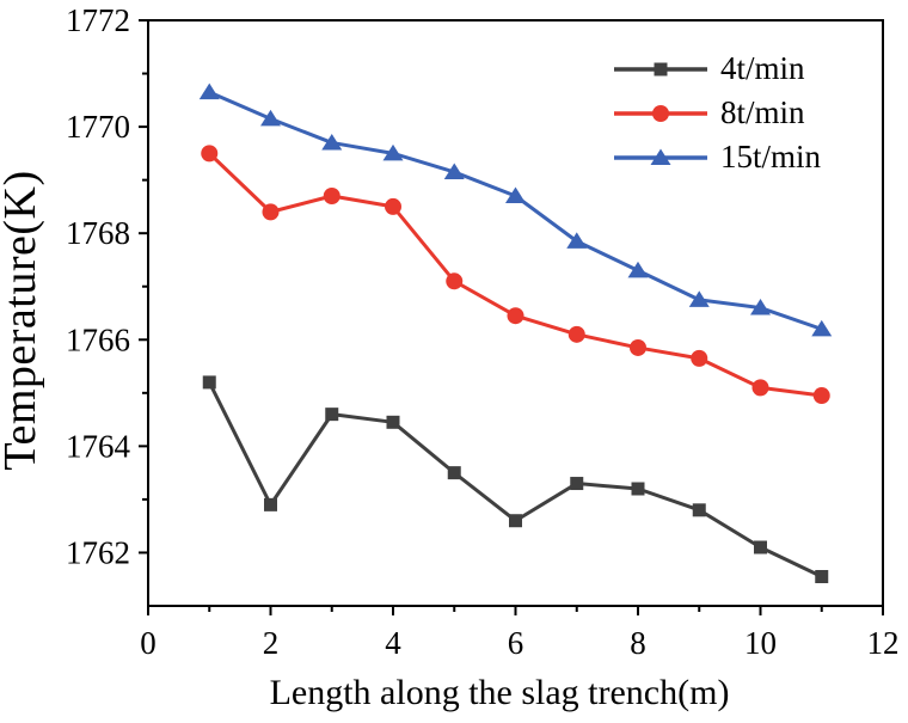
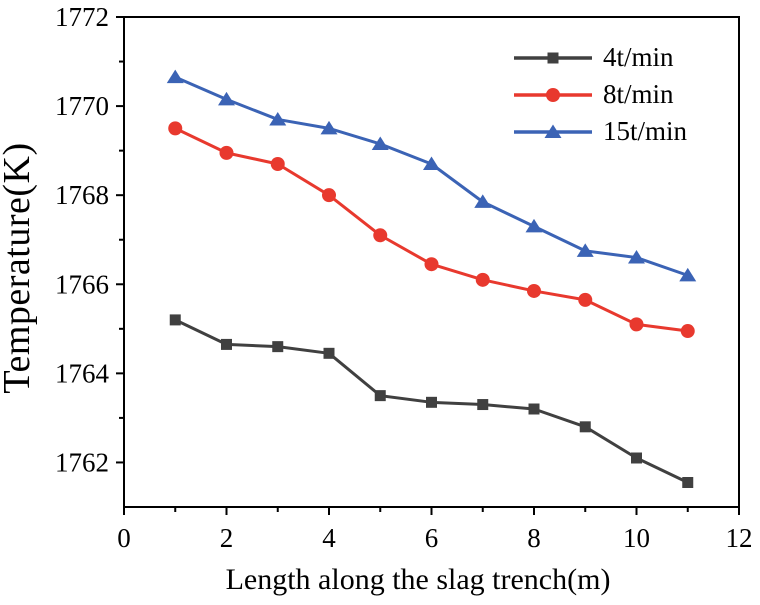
4t/min/2: 1762.9 -> 1764.7
8t/min/2: 1768.4 -> 1769.0
8t/min/4: 1768.5 -> 1768.0
4t/min/6: 1762.6 -> 1763.3
